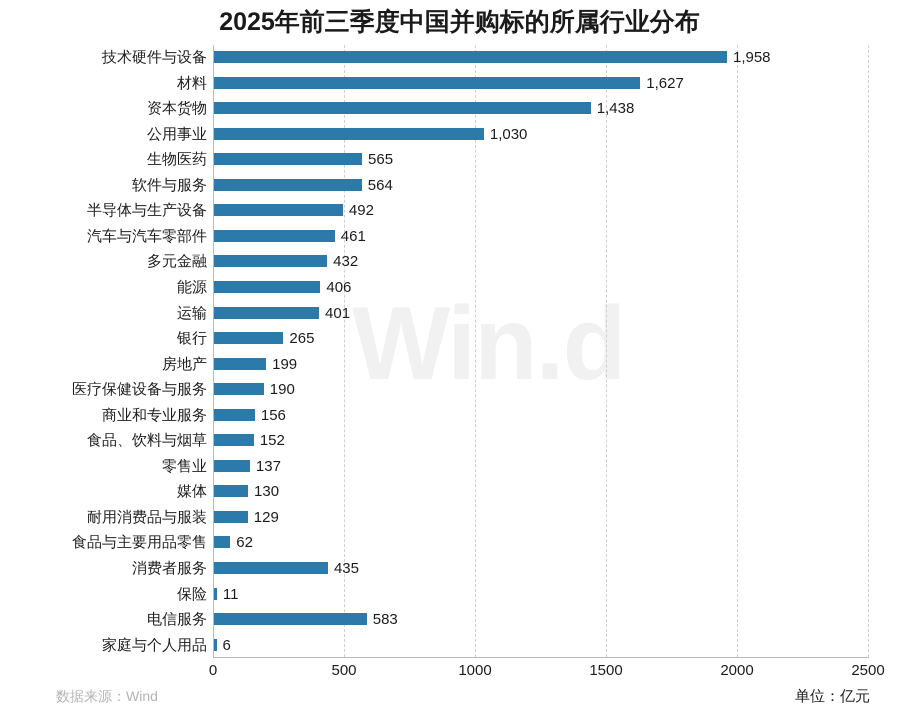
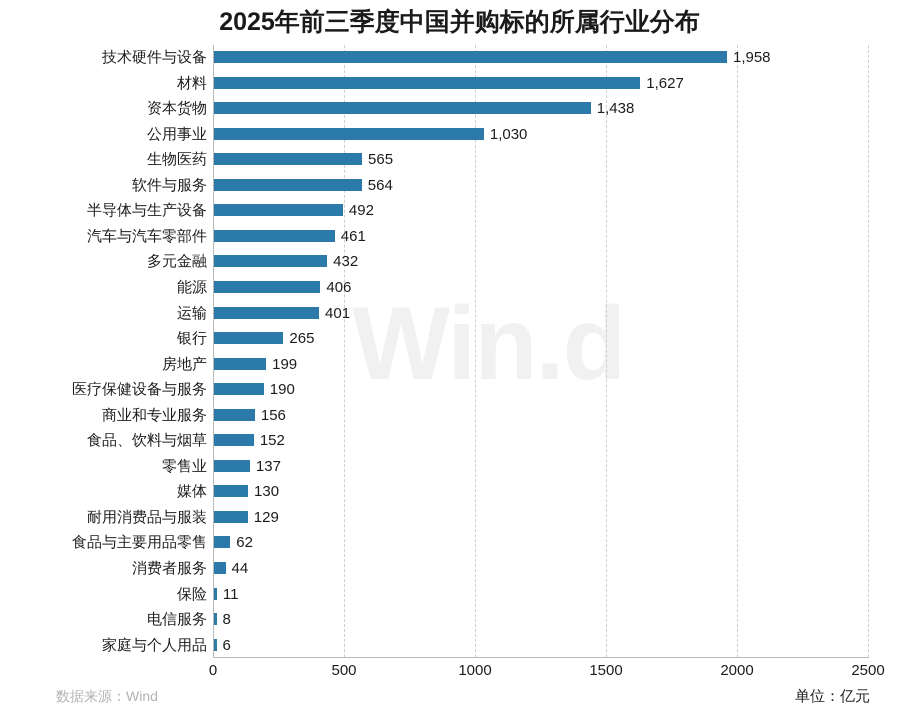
消费者服务: 435 -> 44
电信服务: 583 -> 8
